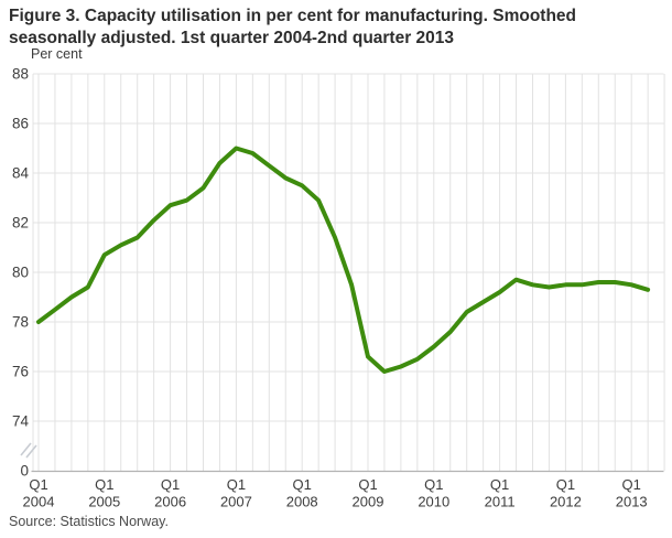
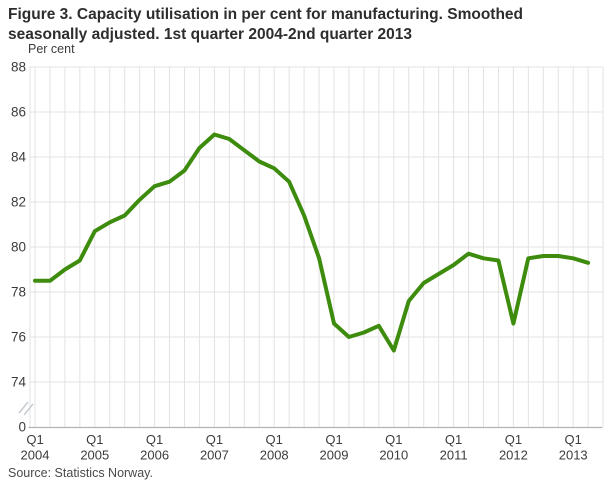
Q1 2004: 78.0 -> 78.5
Q1 2010: 77.0 -> 75.4
Q1 2012: 79.5 -> 76.6
